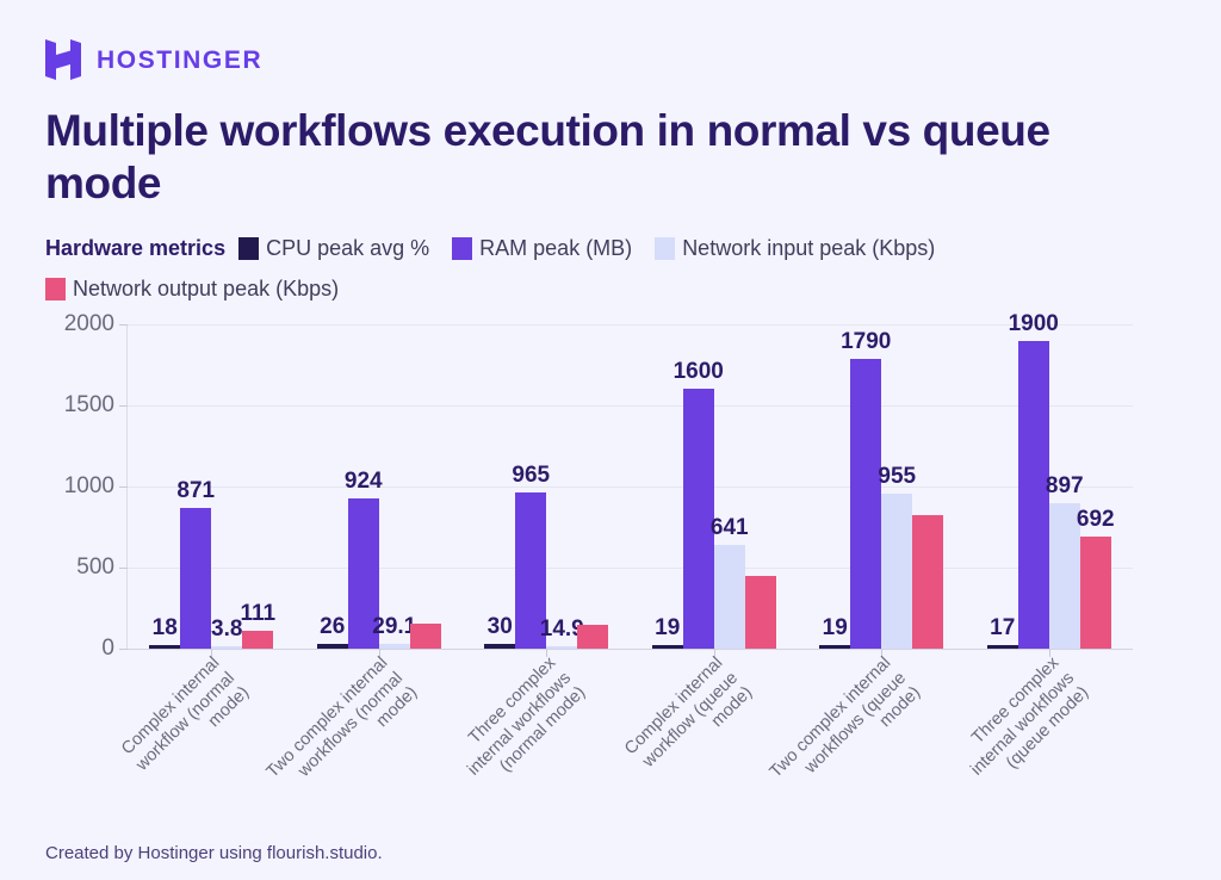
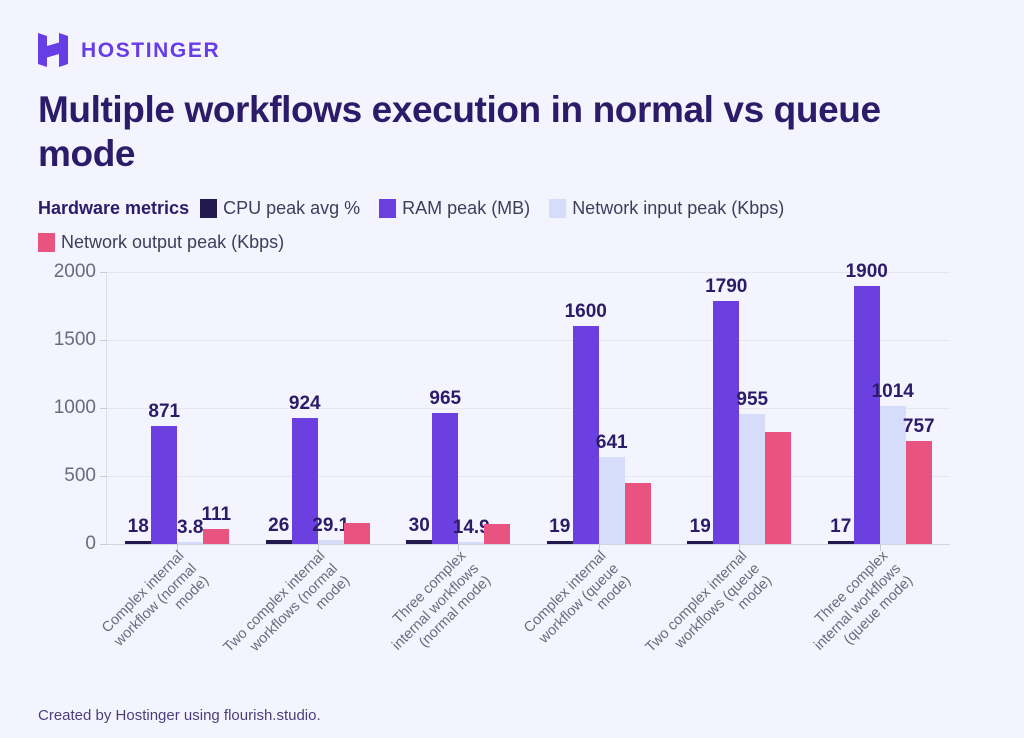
Network input peak (Kbps)/Three complex internal workflows (queue mode): 897 -> 1014
Network output peak (Kbps)/Three complex internal workflows (queue mode): 692 -> 757
